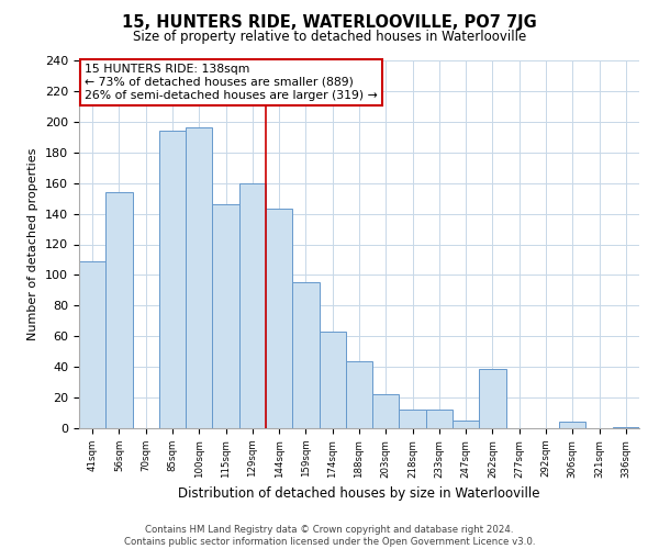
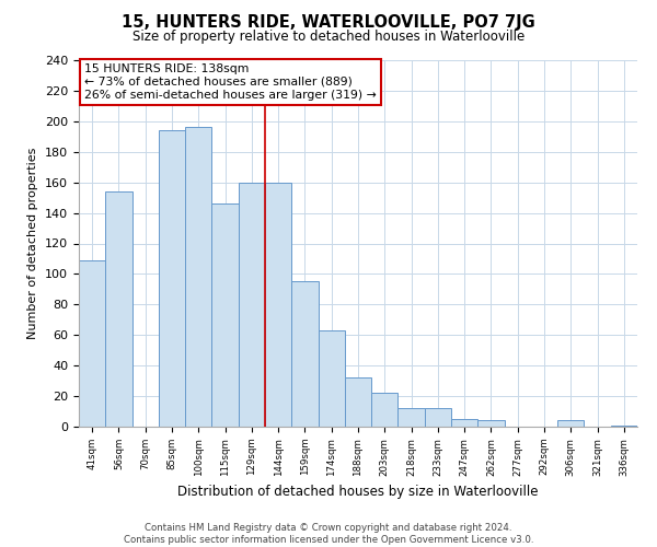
144sqm: 143 -> 160
188sqm: 44 -> 32
262sqm: 39 -> 4
